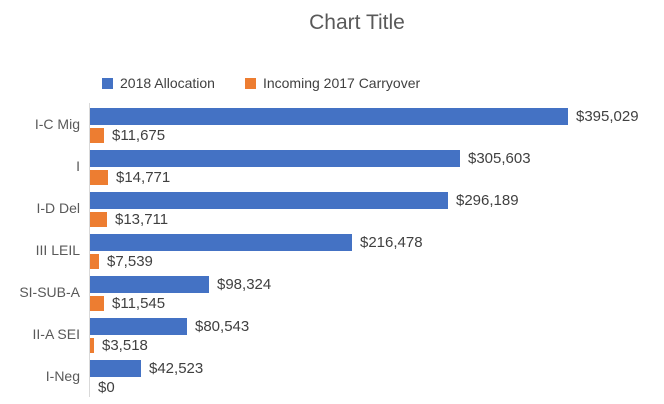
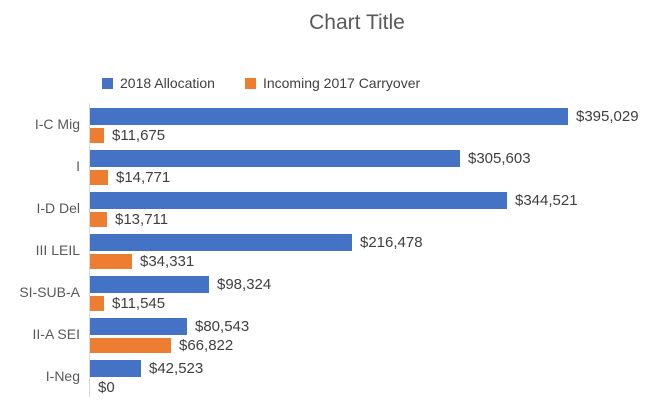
2018 Allocation/I-D Del: $296,189 -> $344,521
Incoming 2017 Carryover/III LEIL: $7,539 -> $34,331
Incoming 2017 Carryover/II-A SEI: $3,518 -> $66,822
